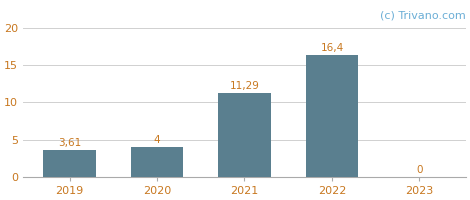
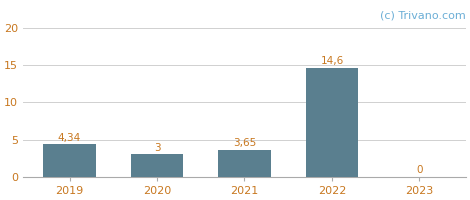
2019: 3,61 -> 4,34
2020: 4 -> 3
2021: 11,29 -> 3,65
2022: 16,4 -> 14,6
